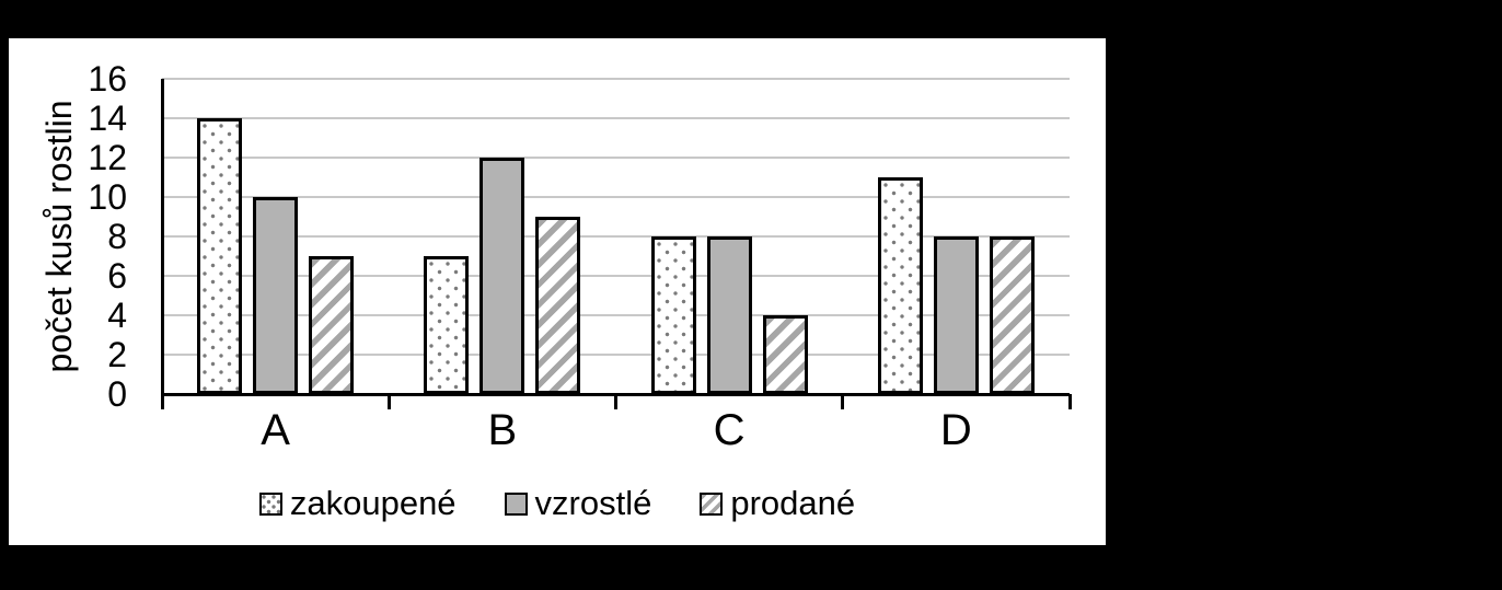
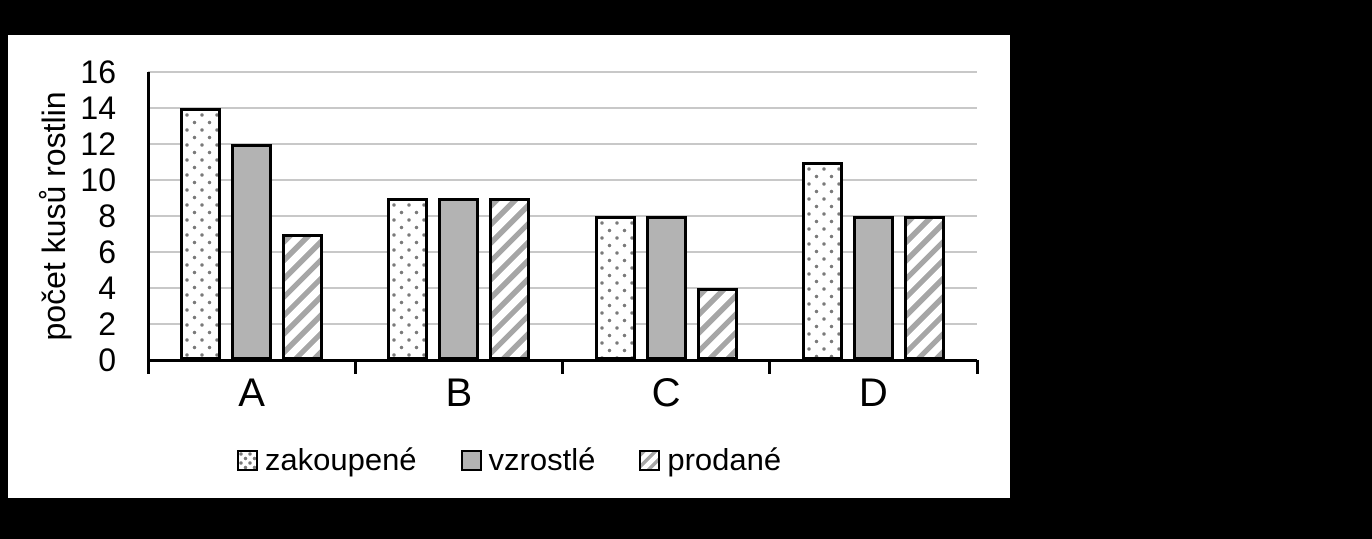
vzrostlé/A: 10 -> 12
zakoupené/B: 7 -> 9
vzrostlé/B: 12 -> 9
